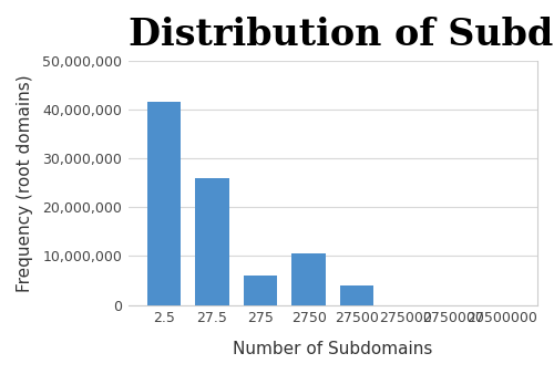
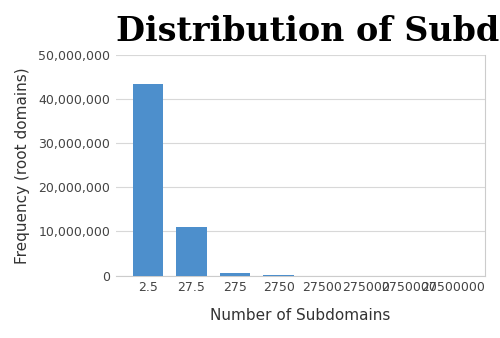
2.5: 41,500,000 -> 43,300,000
27.5: 26,000,000 -> 11,000,000
275: 6,000,000 -> 600,000
2750: 10,500,000 -> 0
27500: 4,000,000 -> 0
